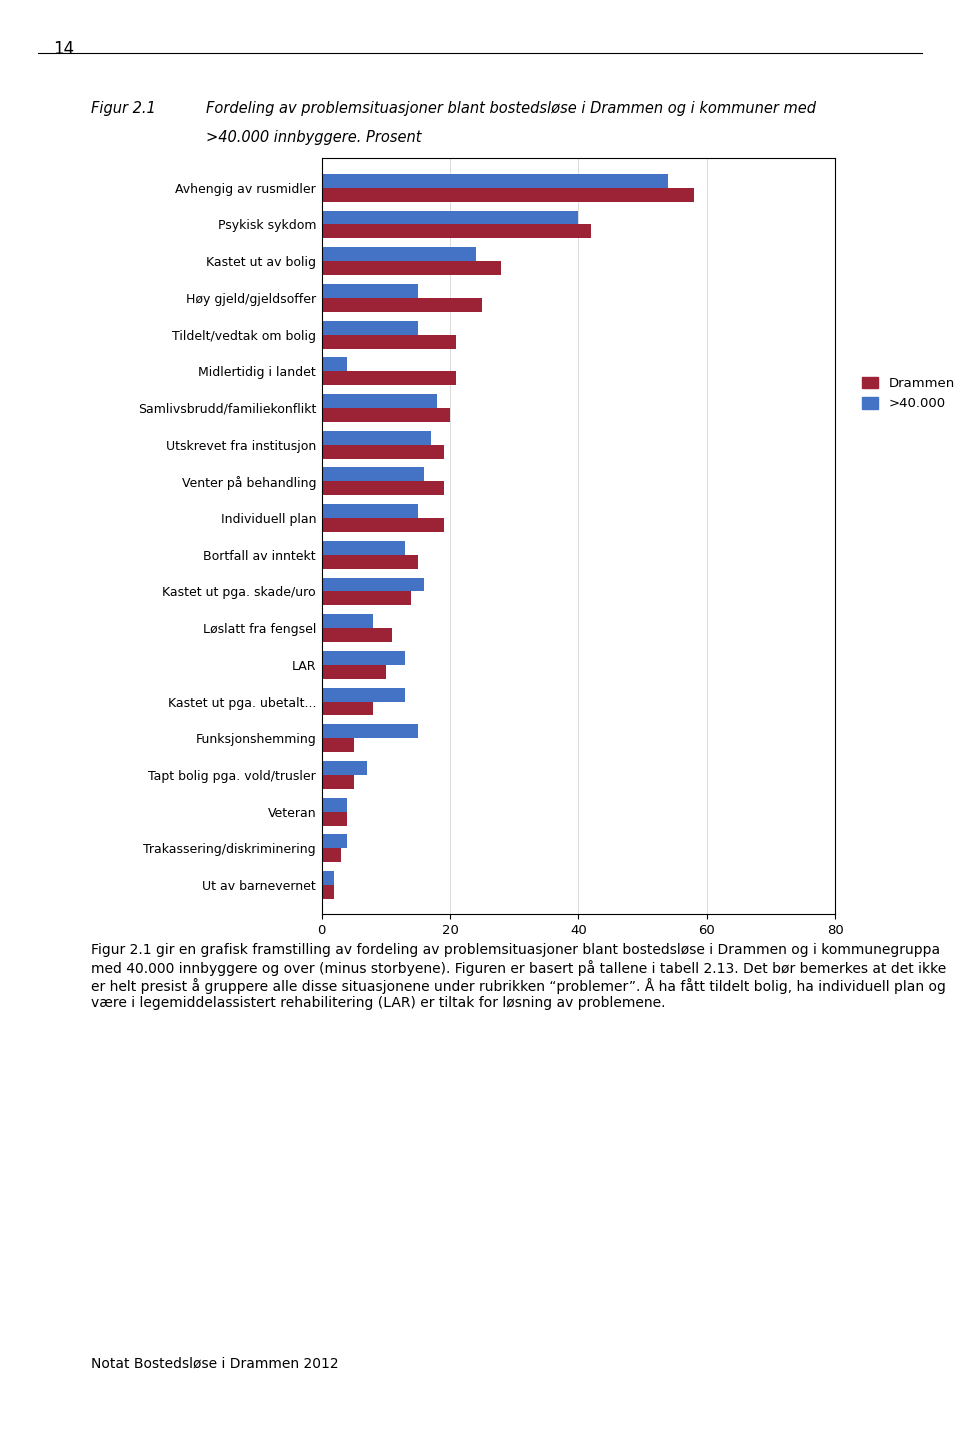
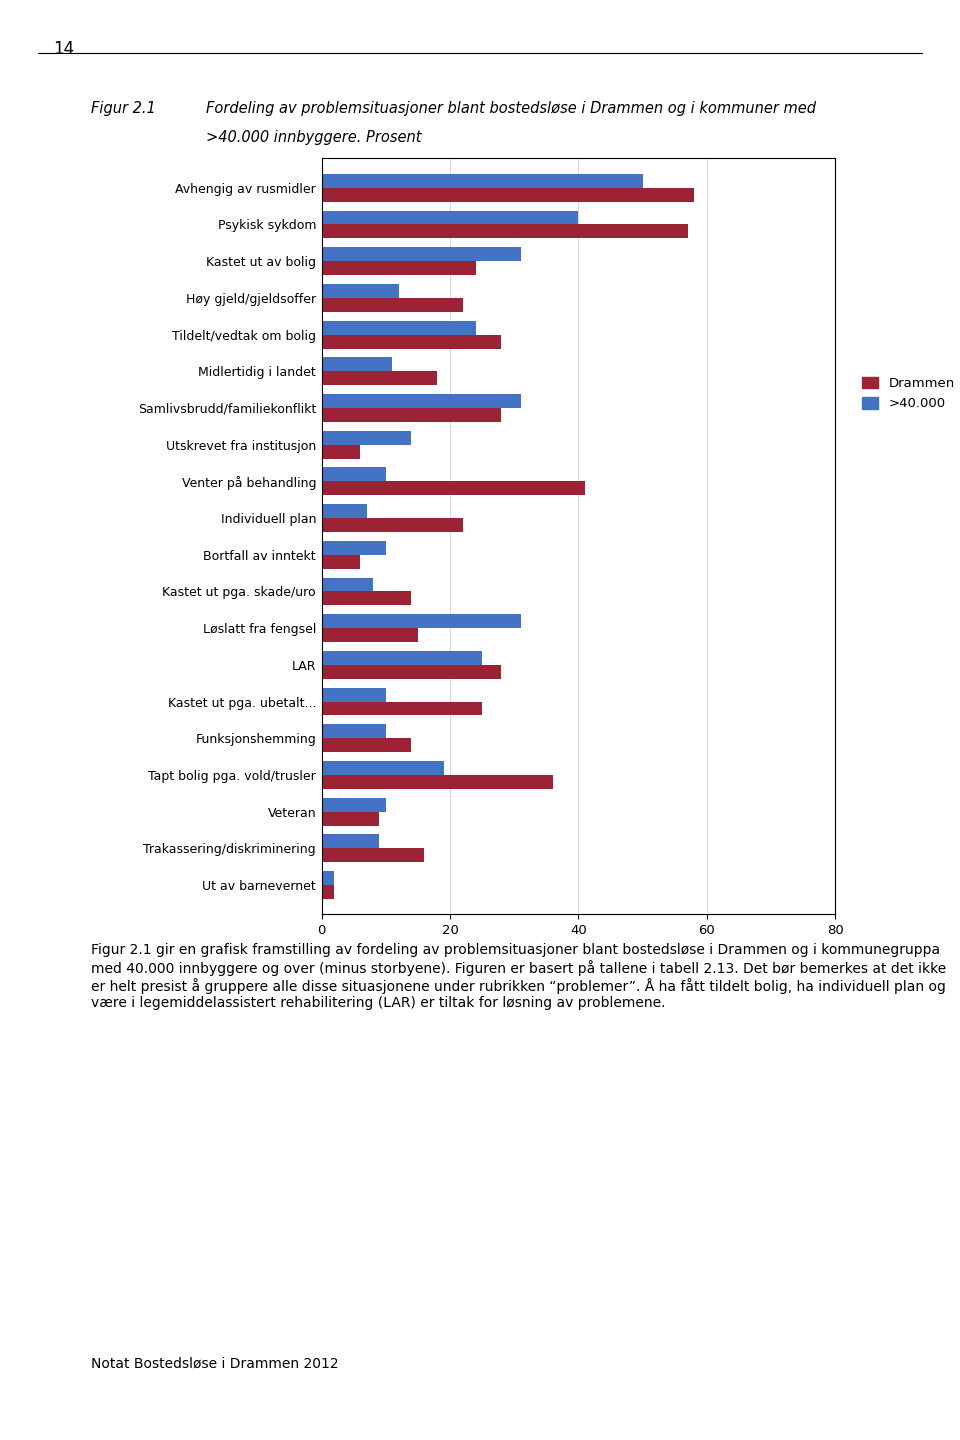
>40.000/Avhengig av rusmidler: 54 -> 50
Drammen/Psykisk sykdom: 42 -> 57
>40.000/Kastet ut av bolig: 24 -> 31
Drammen/Kastet ut av bolig: 28 -> 24
>40.000/Høy gjeld/gjeldsoffer: 15 -> 12
Drammen/Høy gjeld/gjeldsoffer: 25 -> 22
>40.000/Tildelt/vedtak om bolig: 15 -> 24
Drammen/Tildelt/vedtak om bolig: 21 -> 28
>40.000/Midlertidig i landet: 4 -> 11
Drammen/Midlertidig i landet: 21 -> 18
>40.000/Samlivsbrudd/familiekonflikt: 18 -> 31
Drammen/Samlivsbrudd/familiekonflikt: 20 -> 28
>40.000/Utskrevet fra institusjon: 17 -> 14
Drammen/Utskrevet fra institusjon: 19 -> 6
>40.000/Venter på behandling: 16 -> 10
Drammen/Venter på behandling: 19 -> 41
>40.000/Individuell plan: 15 -> 7
Drammen/Individuell plan: 19 -> 22
>40.000/Bortfall av inntekt: 13 -> 10
Drammen/Bortfall av inntekt: 15 -> 6
>40.000/Kastet ut pga. skade/uro: 16 -> 8
>40.000/Løslatt fra fengsel: 8 -> 31
Drammen/Løslatt fra fengsel: 11 -> 15
>40.000/LAR: 13 -> 25
Drammen/LAR: 10 -> 28
>40.000/Kastet ut pga. ubetalt...: 13 -> 10
Drammen/Kastet ut pga. ubetalt...: 8 -> 25
>40.000/Funksjonshemming: 15 -> 10
Drammen/Funksjonshemming: 5 -> 14
>40.000/Tapt bolig pga. vold/trusler: 7 -> 19
Drammen/Tapt bolig pga. vold/trusler: 5 -> 36
>40.000/Veteran: 4 -> 10
Drammen/Veteran: 4 -> 9
>40.000/Trakassering/diskriminering: 4 -> 9
Drammen/Trakassering/diskriminering: 3 -> 16
